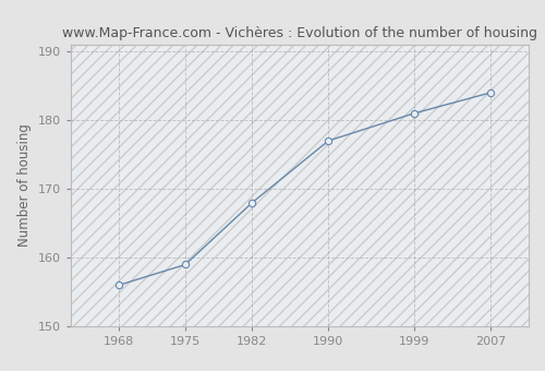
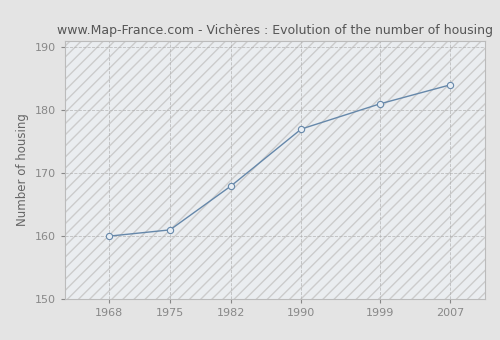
1968: 156 -> 160
1975: 159 -> 161
